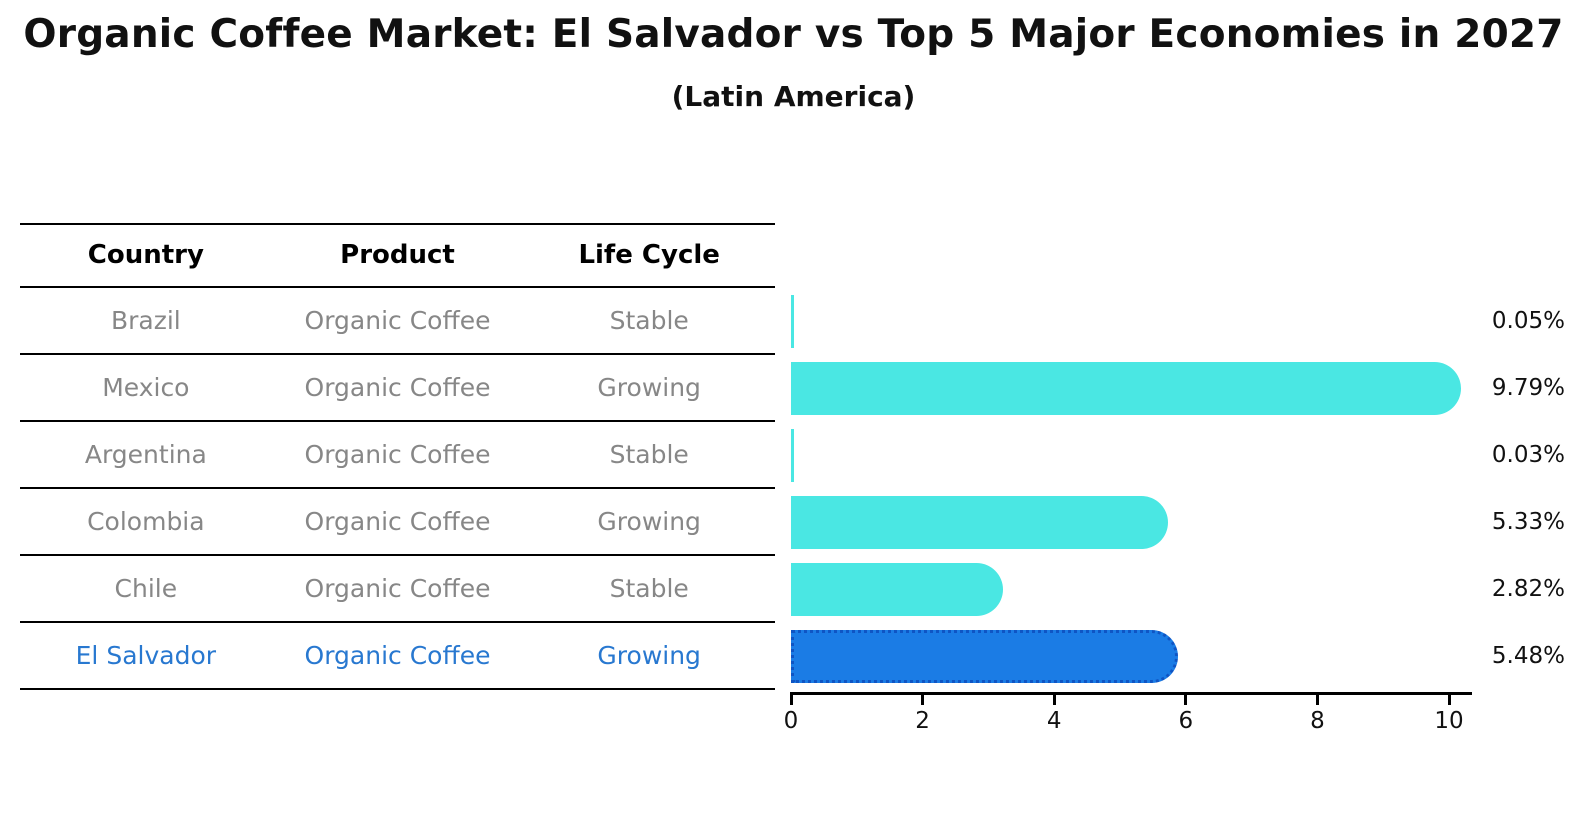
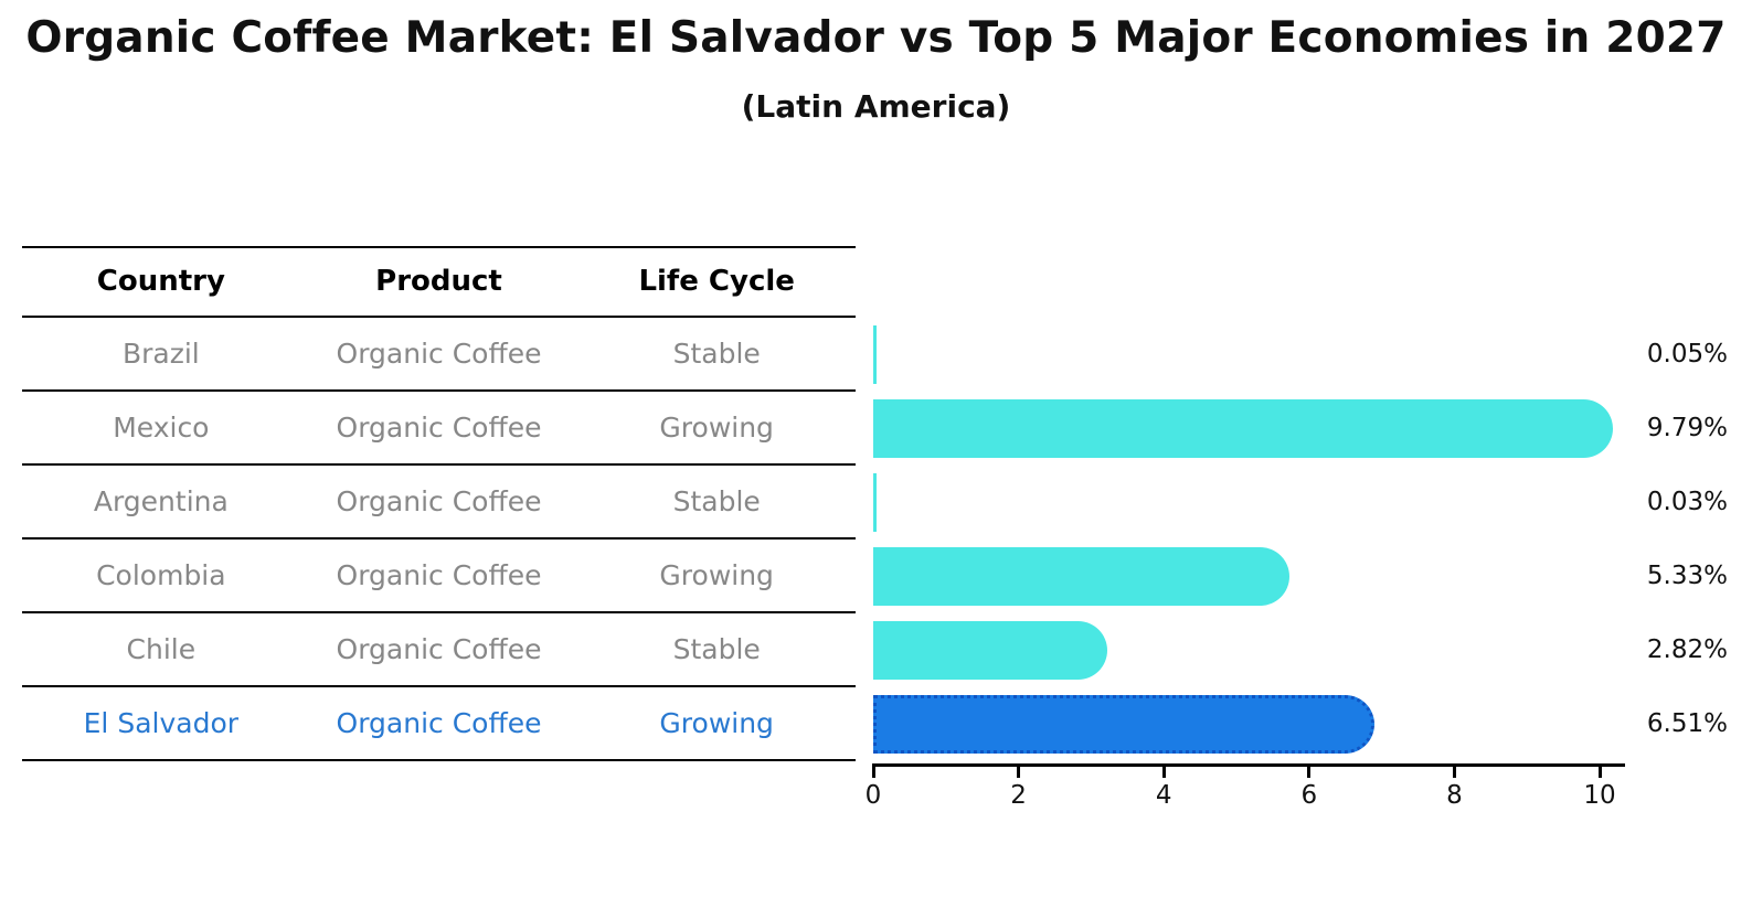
El Salvador: 5.48% -> 6.51%
